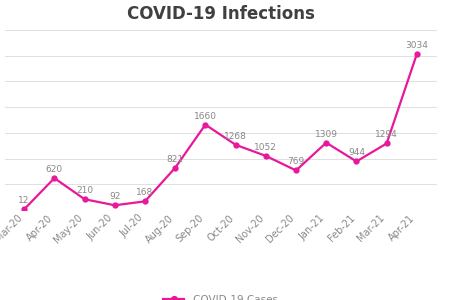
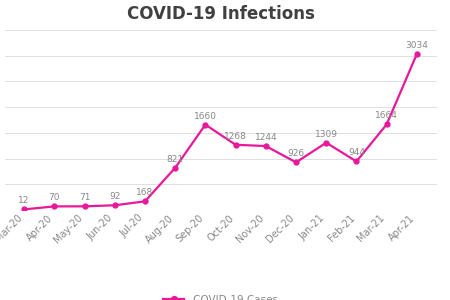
Apr-20: 620 -> 70
May-20: 210 -> 71
Nov-20: 1052 -> 1244
Dec-20: 769 -> 926
Mar-21: 1294 -> 1664
